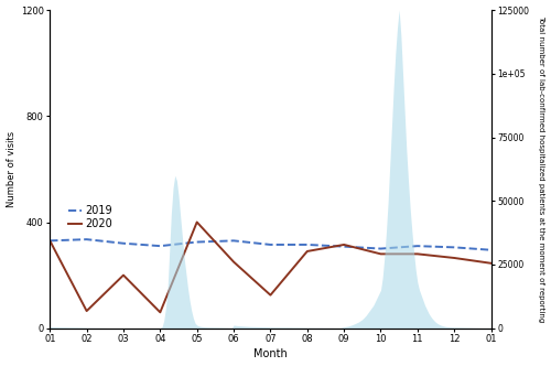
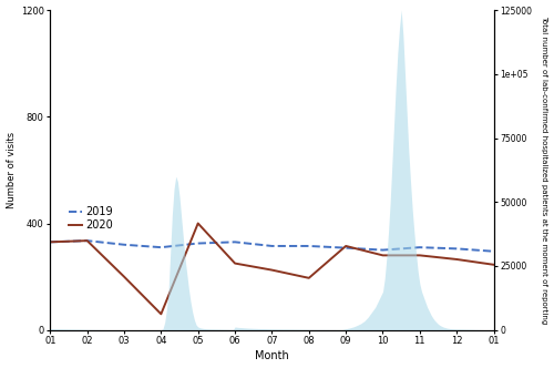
2020/02: 65 -> 335
2020/07: 125 -> 225
2020/08: 290 -> 195
